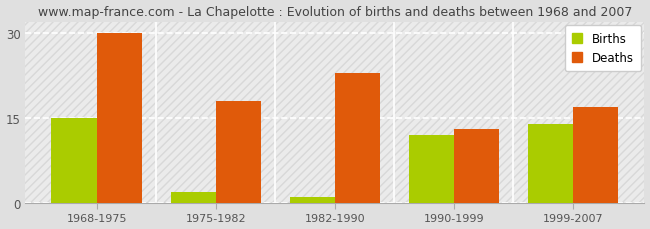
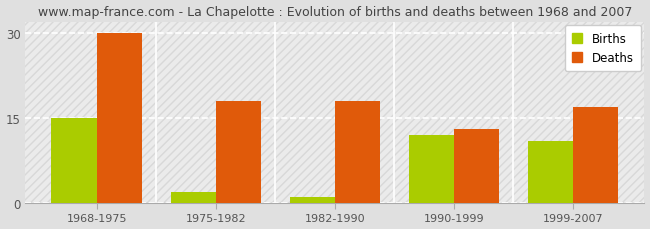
Deaths/1982-1990: 23 -> 18
Births/1999-2007: 14 -> 11
